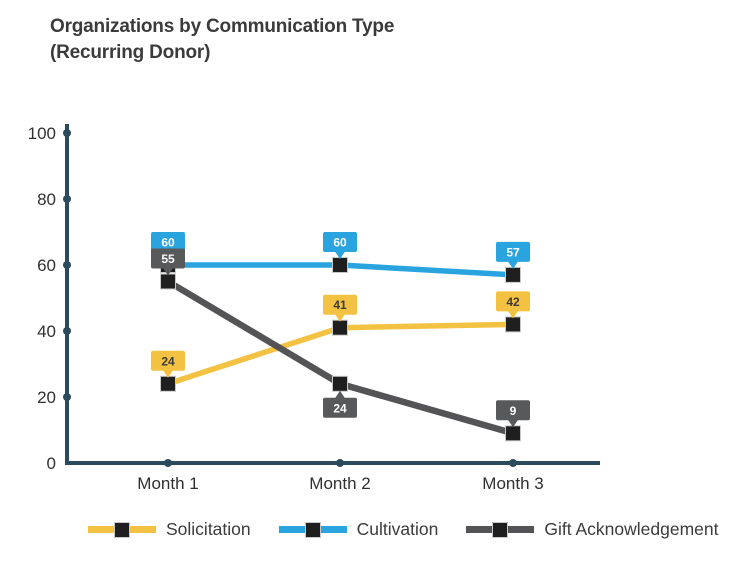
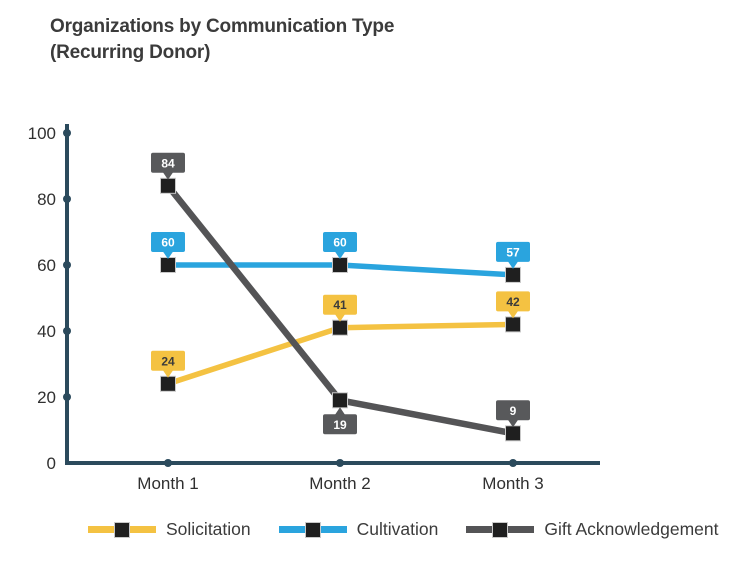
Gift Acknowledgement/Month 1: 55 -> 84
Gift Acknowledgement/Month 2: 24 -> 19
